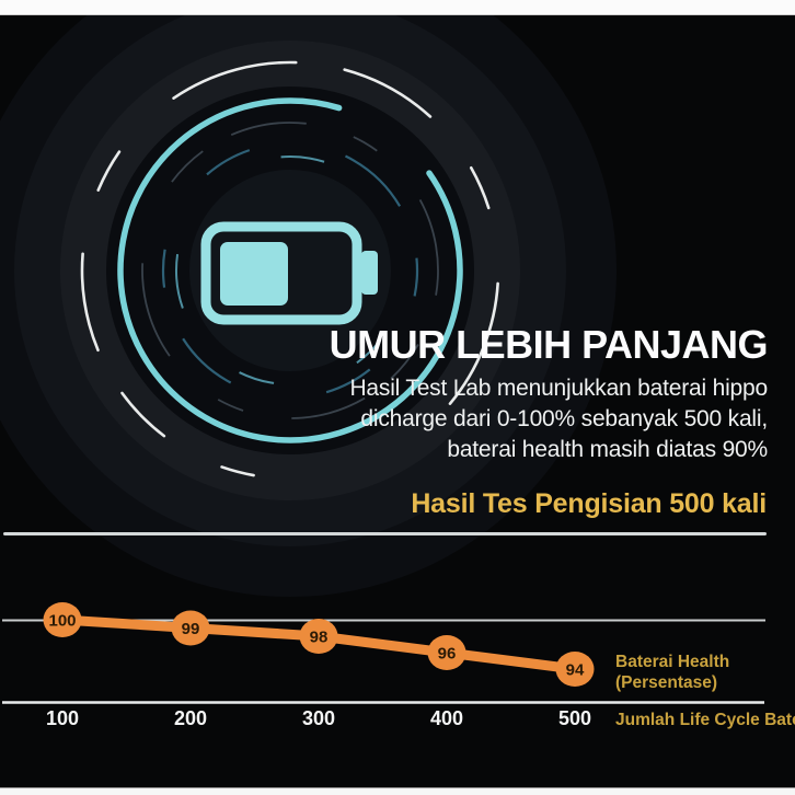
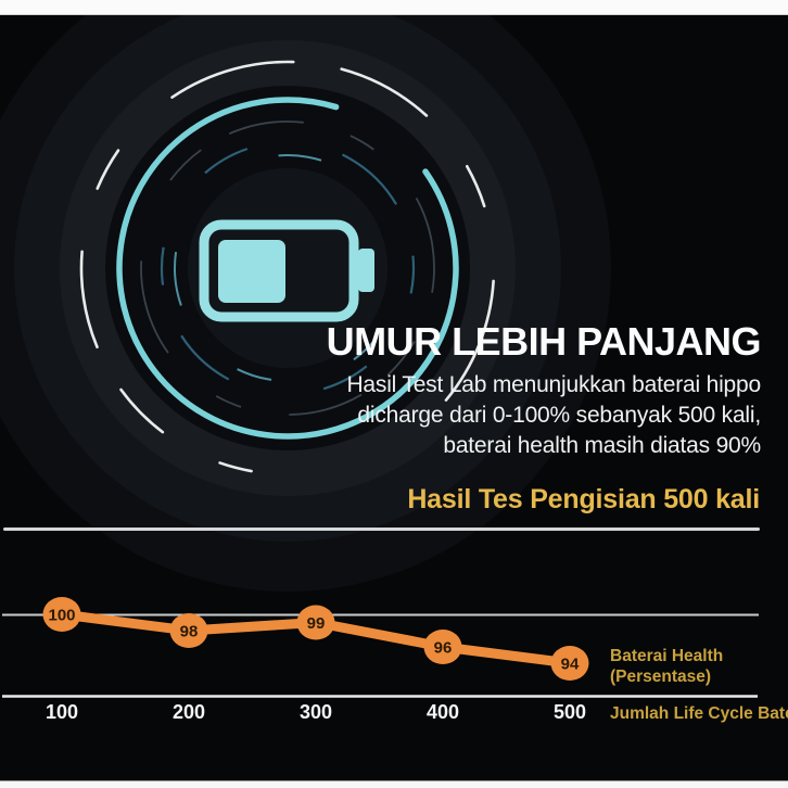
200: 99 -> 98
300: 98 -> 99
